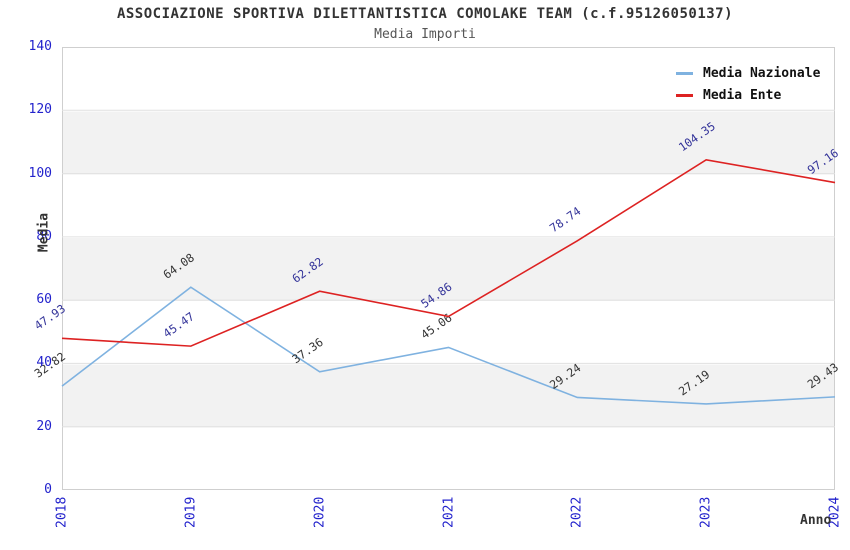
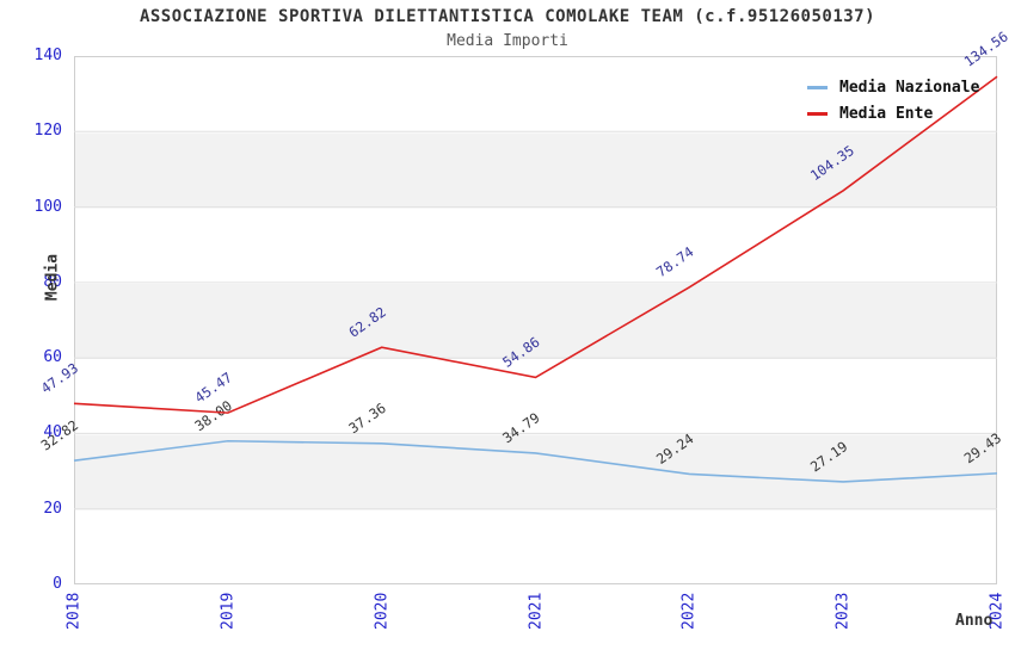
Media Nazionale/2019: 64.08 -> 38.00
Media Nazionale/2021: 45.06 -> 34.79
Media Ente/2024: 97.16 -> 134.56
